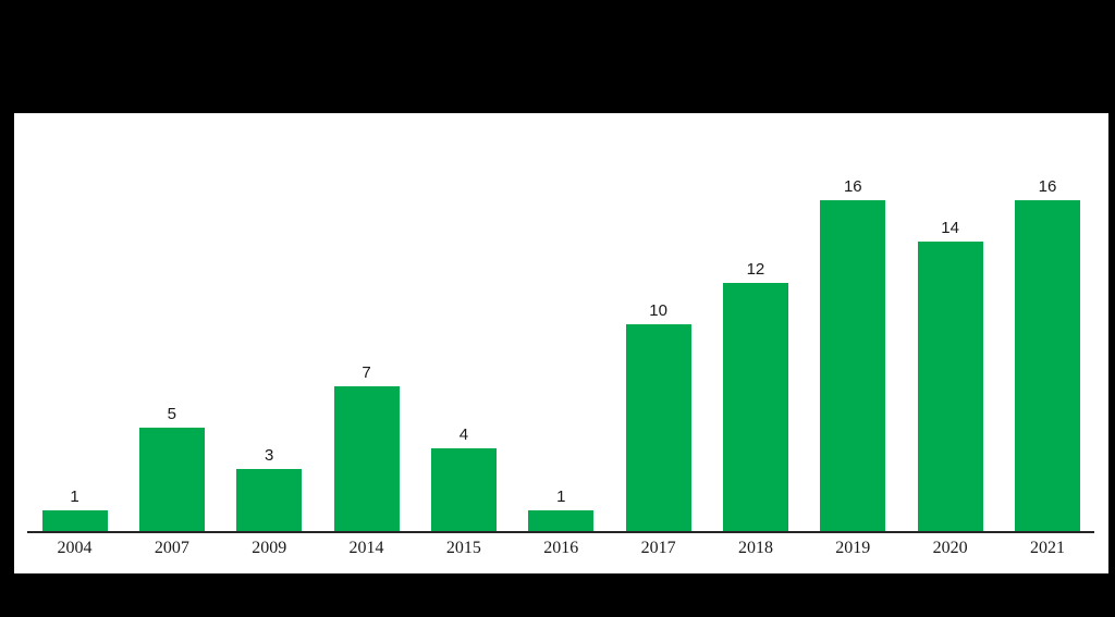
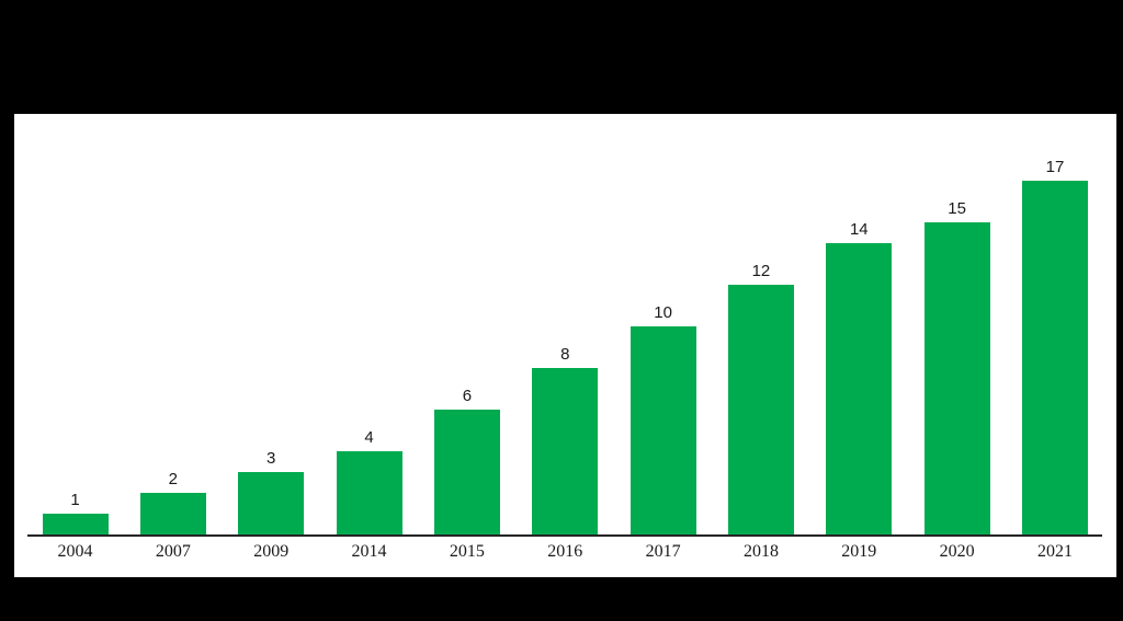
2007: 5 -> 2
2014: 7 -> 4
2015: 4 -> 6
2016: 1 -> 8
2019: 16 -> 14
2020: 14 -> 15
2021: 16 -> 17
